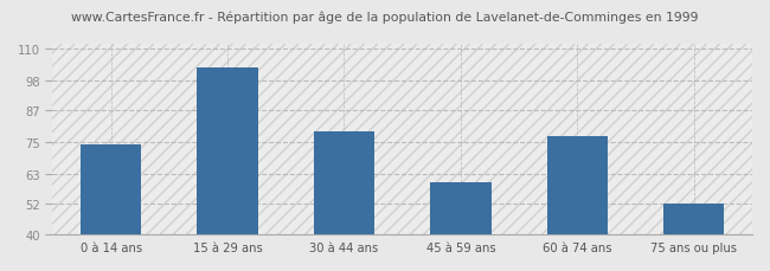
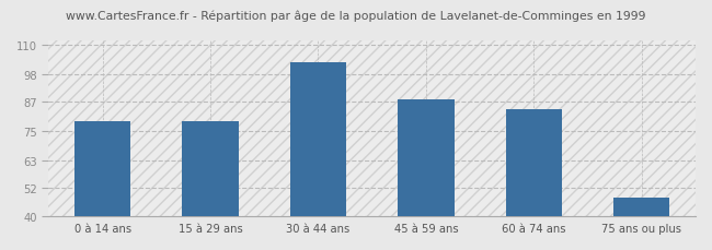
0 à 14 ans: 74 -> 79
15 à 29 ans: 103 -> 79
30 à 44 ans: 79 -> 103
45 à 59 ans: 60 -> 88
60 à 74 ans: 77 -> 84
75 ans ou plus: 52 -> 48
